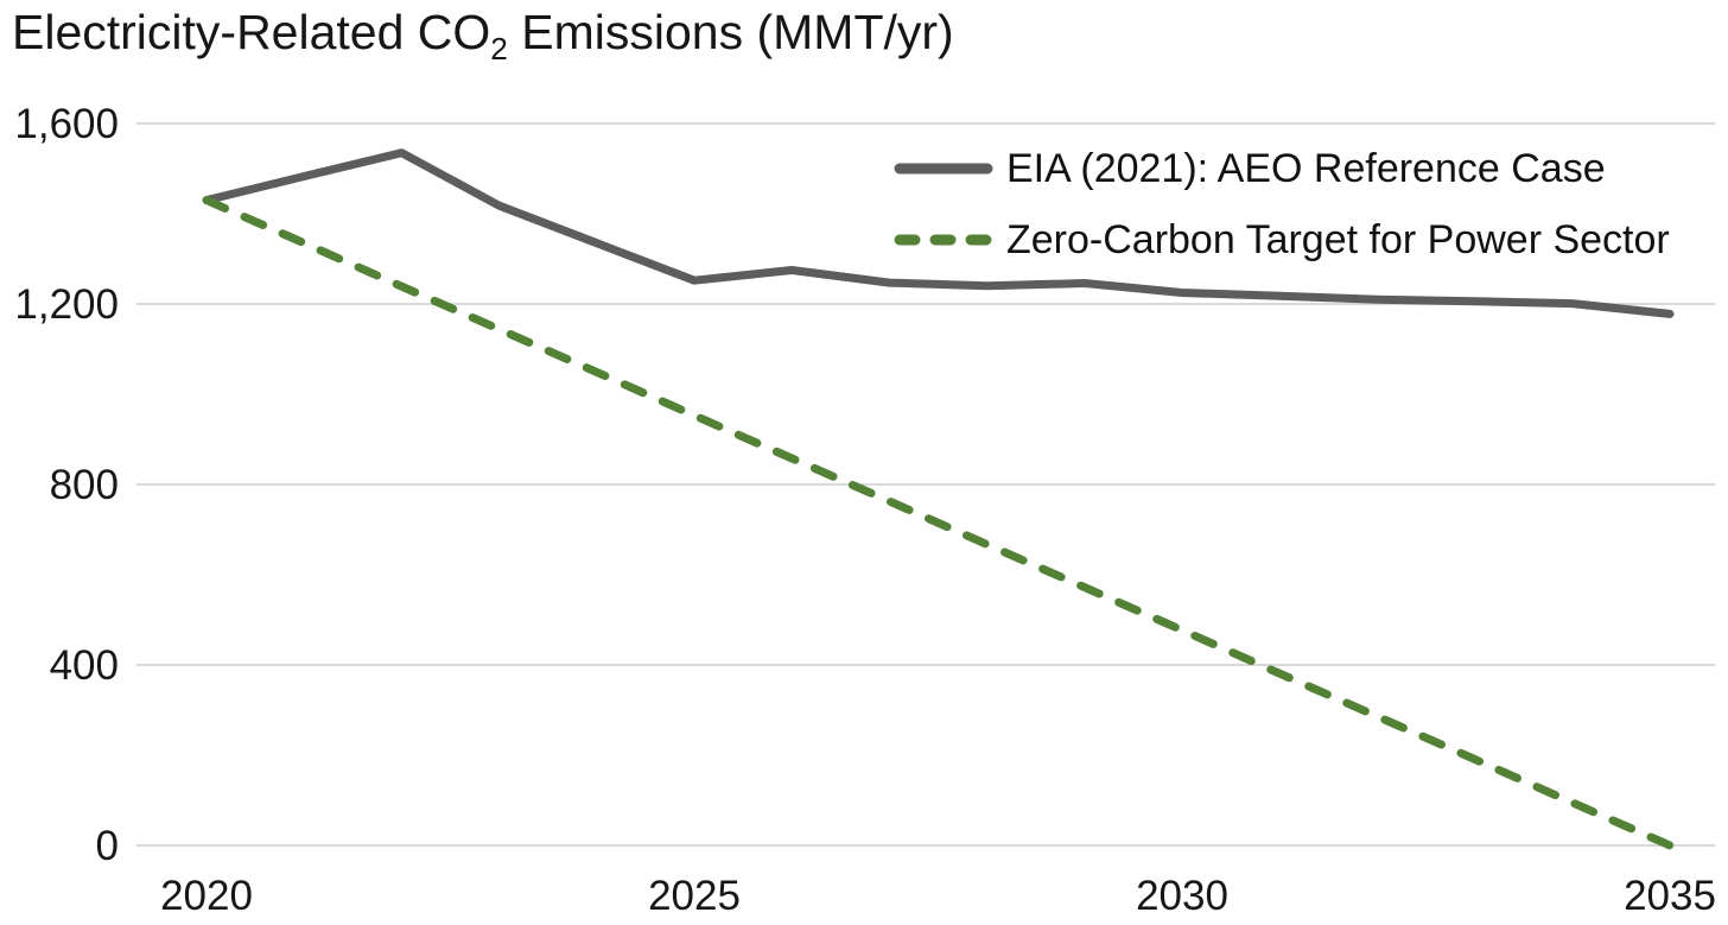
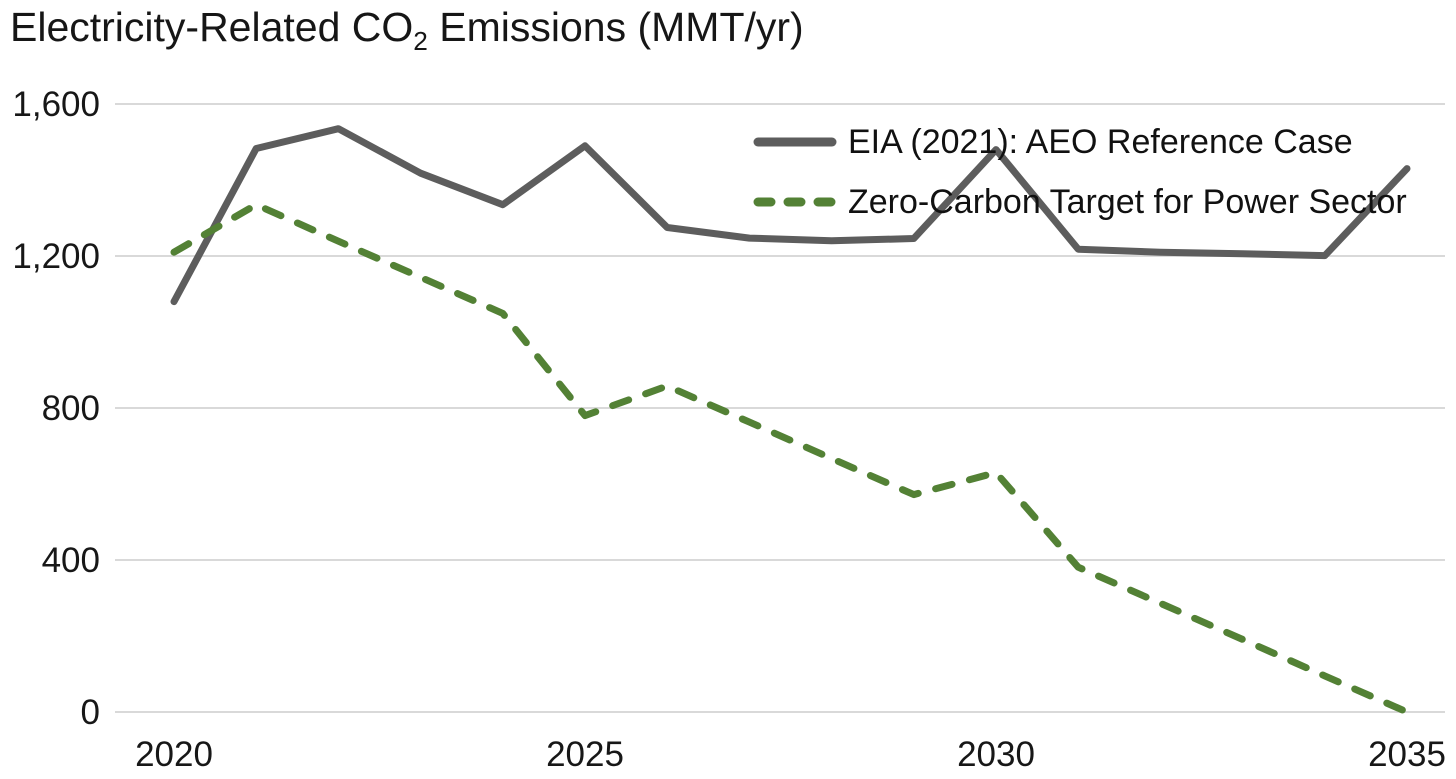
EIA (2021): AEO Reference Case/2020: 1430 -> 1080
Zero-Carbon Target for Power Sector/2020: 1430 -> 1210
EIA (2021): AEO Reference Case/2025: 1250 -> 1490
Zero-Carbon Target for Power Sector/2025: 950 -> 780
EIA (2021): AEO Reference Case/2030: 1220 -> 1480
Zero-Carbon Target for Power Sector/2030: 480 -> 630
EIA (2021): AEO Reference Case/2035: 1180 -> 1430
